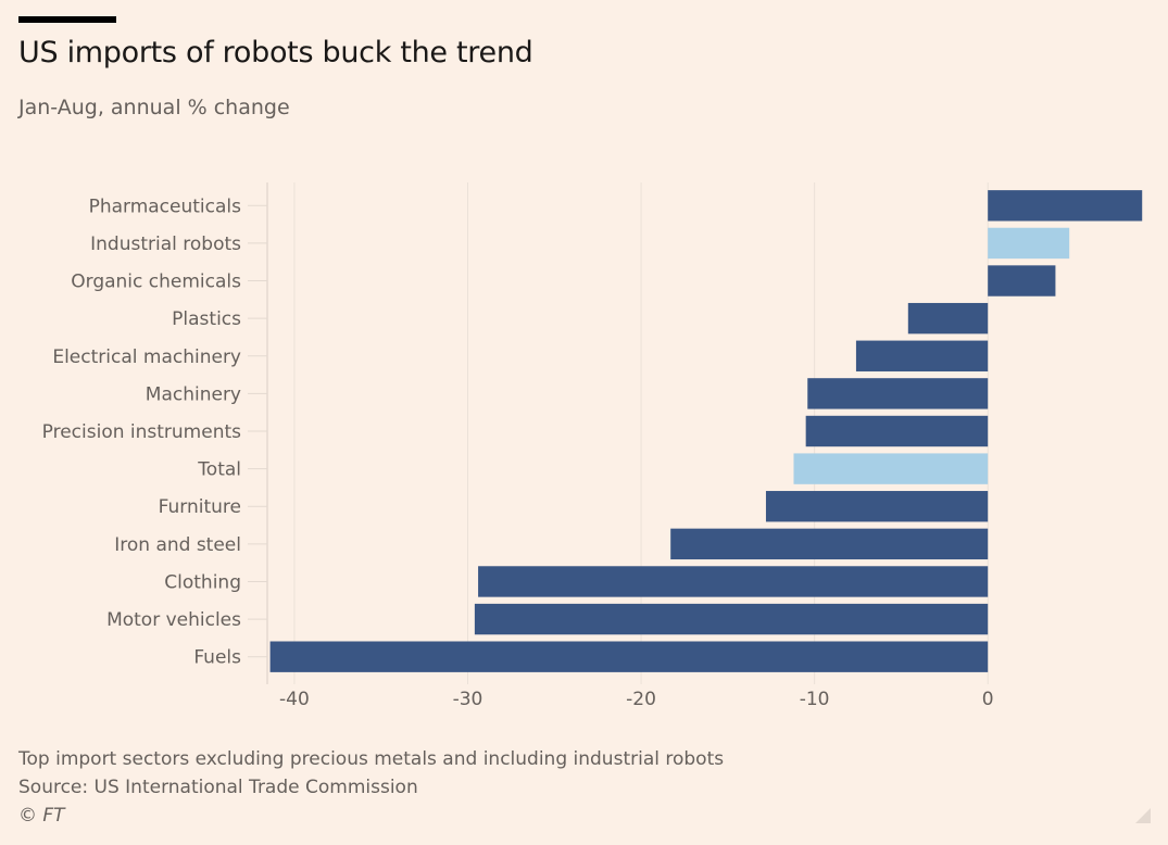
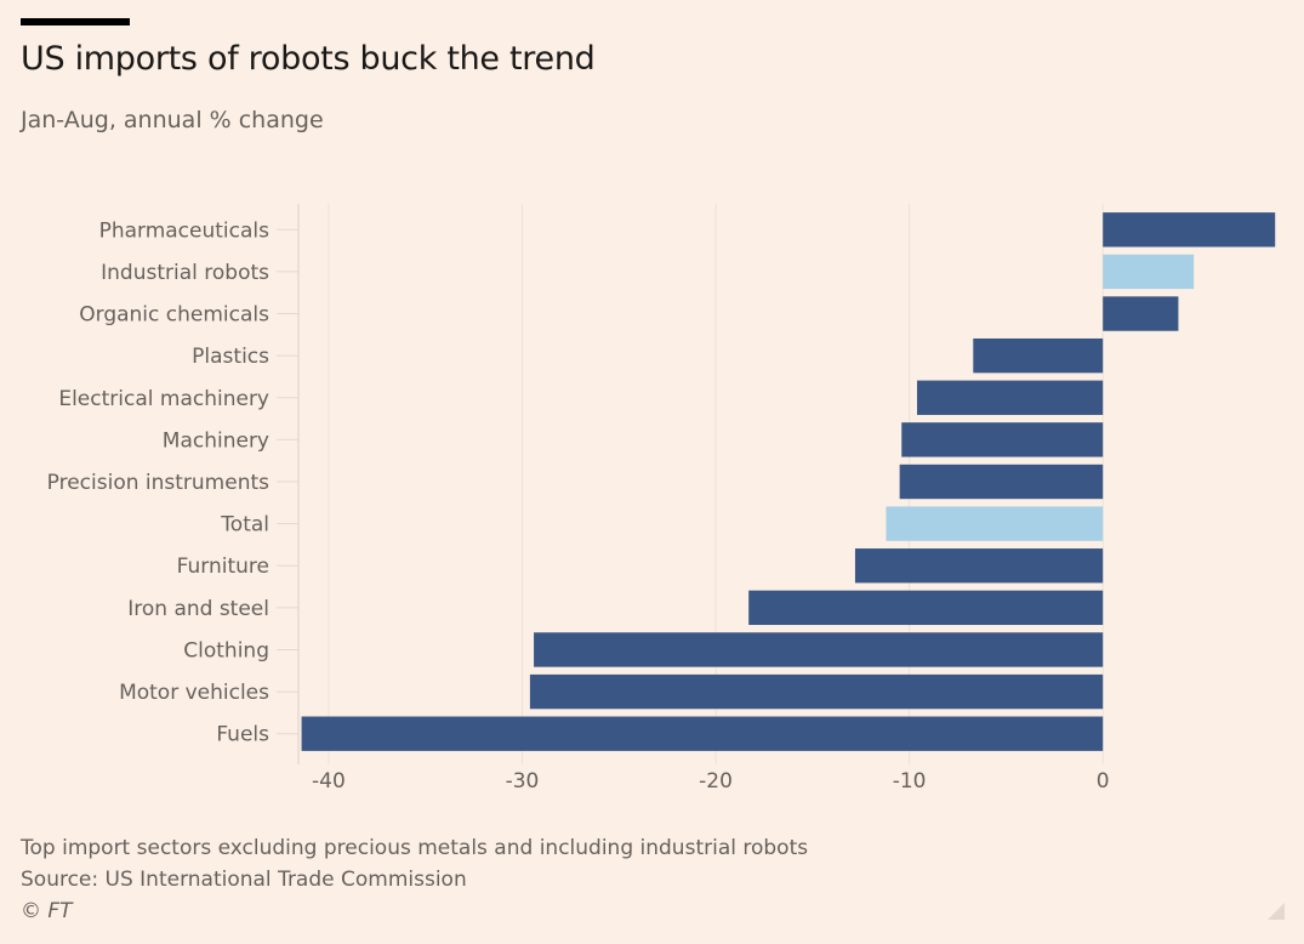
Plastics: -4.6 -> -6.7
Electrical machinery: -7.6 -> -9.6
